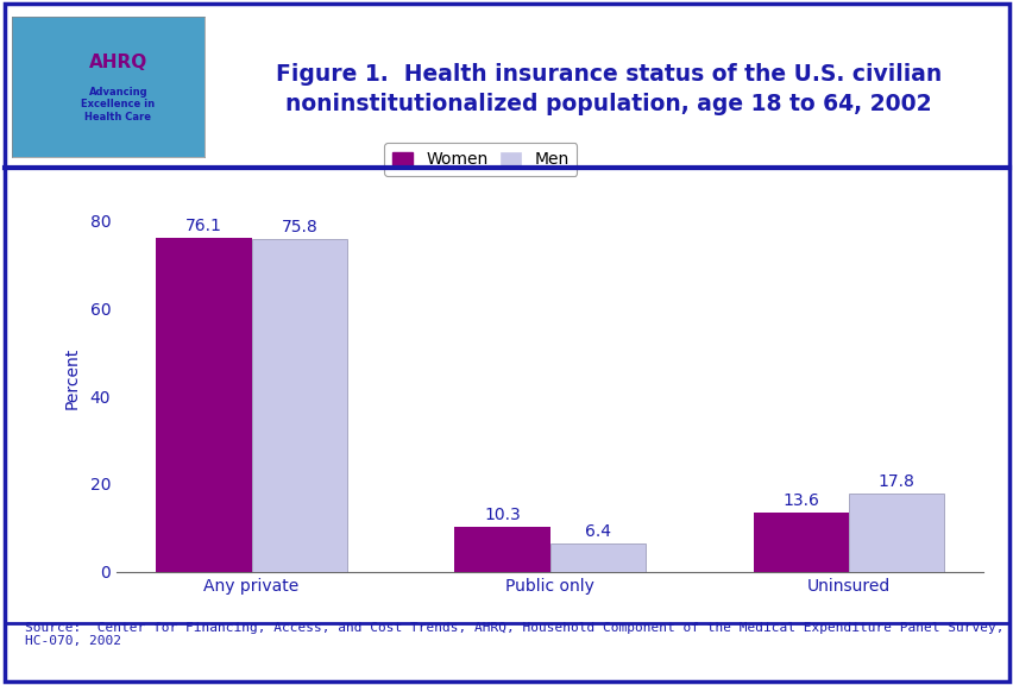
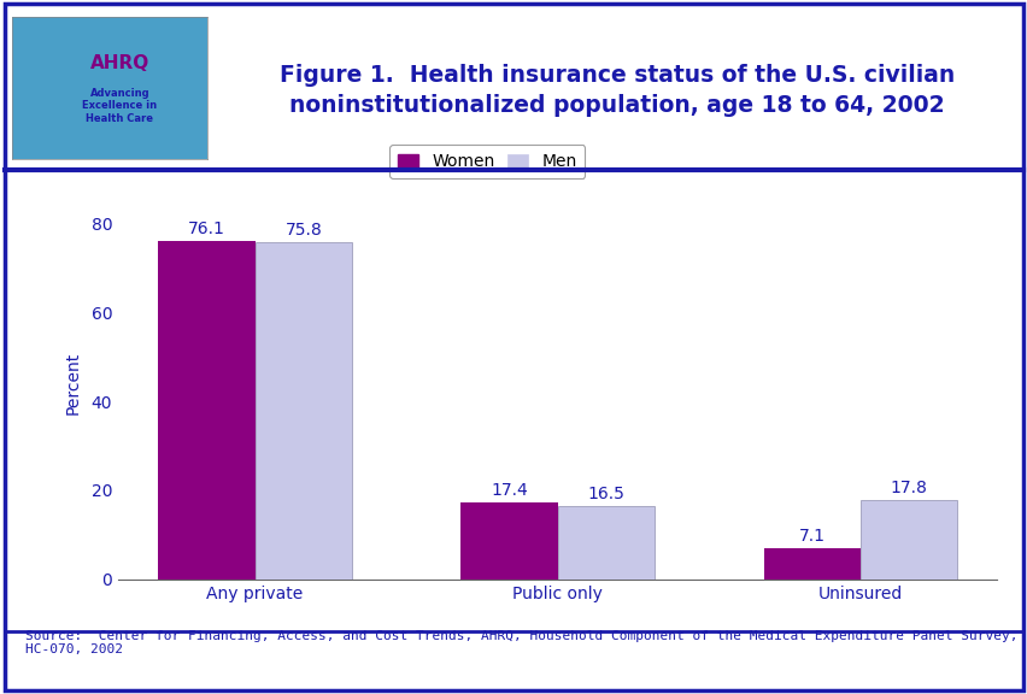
Women/Public only: 10.3 -> 17.4
Men/Public only: 6.4 -> 16.5
Women/Uninsured: 13.6 -> 7.1
